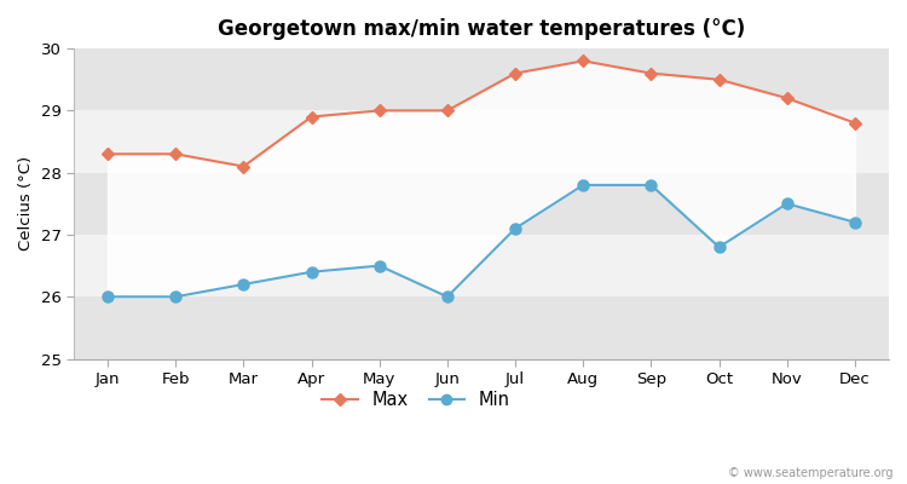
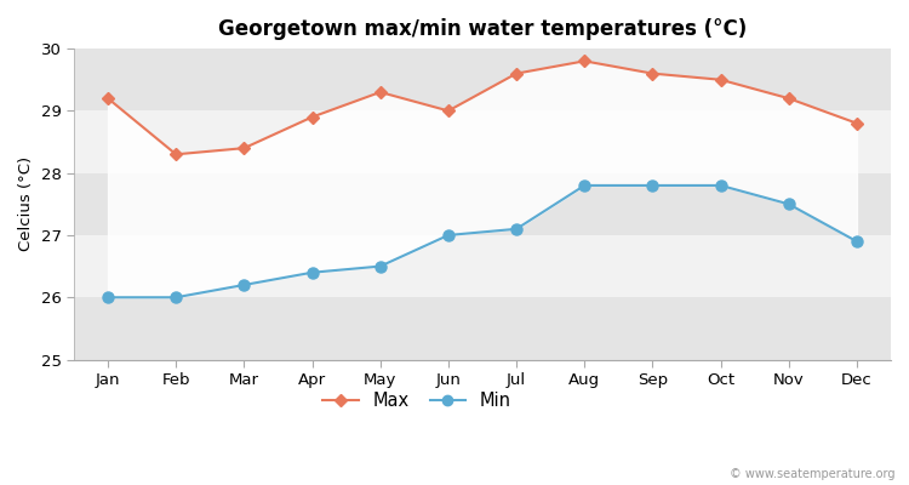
Max/Jan: 28.3 -> 29.2
Max/Mar: 28.1 -> 28.4
Max/May: 29.0 -> 29.3
Min/Jun: 26.0 -> 27.0
Min/Oct: 26.8 -> 27.8
Min/Dec: 27.2 -> 26.9
